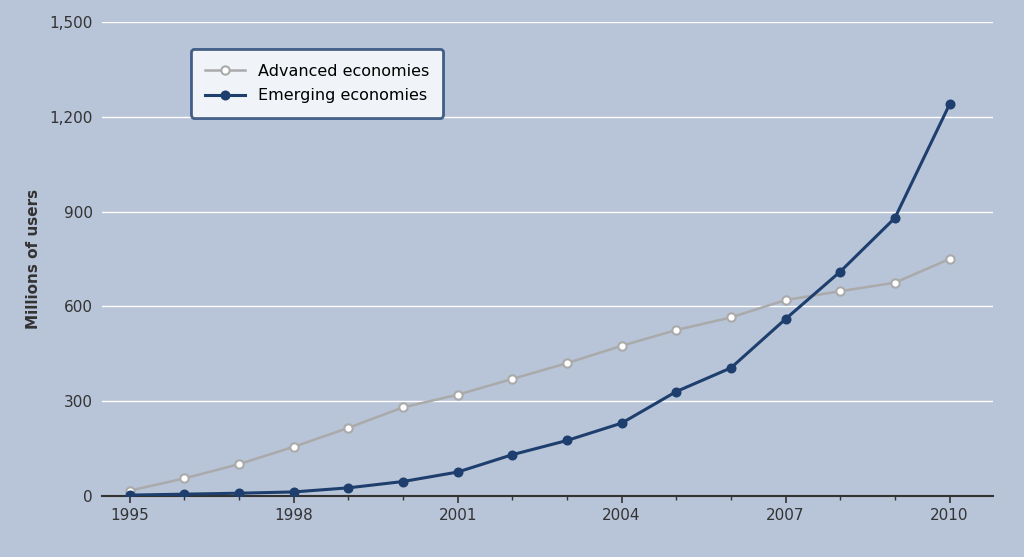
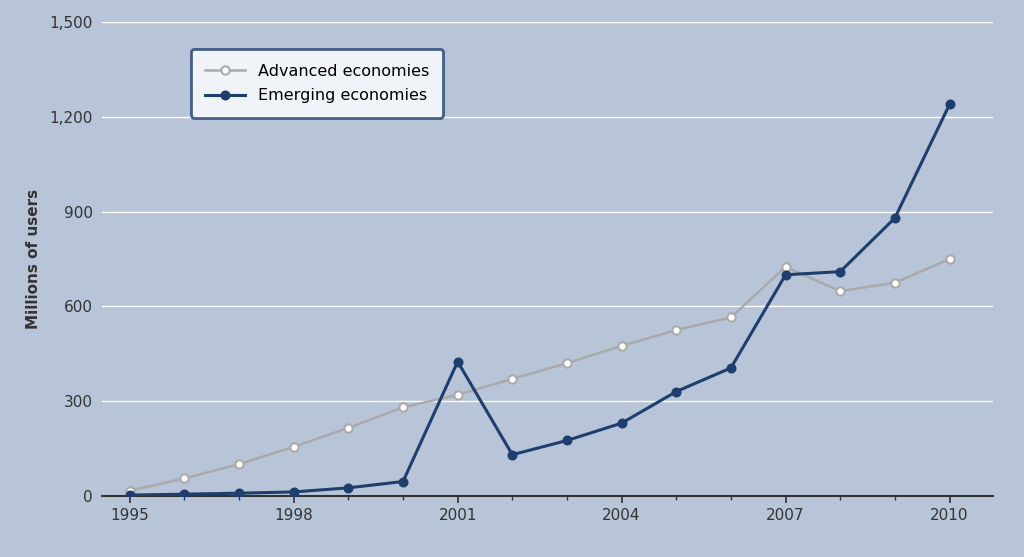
Emerging economies/2001: 75 -> 425
Advanced economies/2007: 620 -> 725
Emerging economies/2007: 560 -> 700
